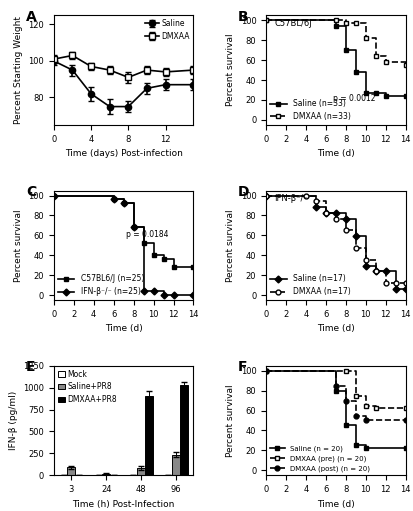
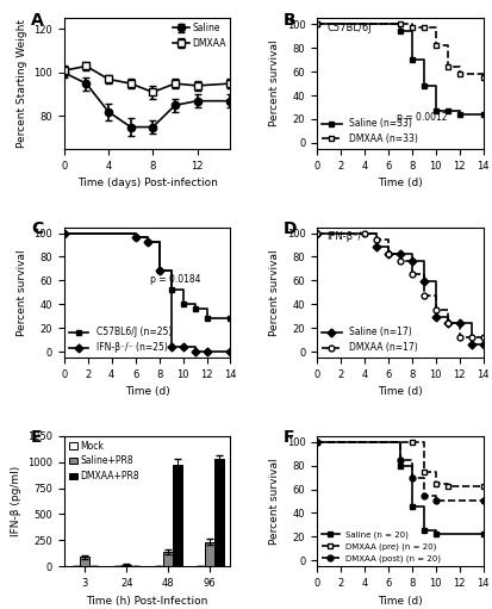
Saline+PR8/48: 80 -> 140
DMXAA+PR8/48: 900 -> 970
